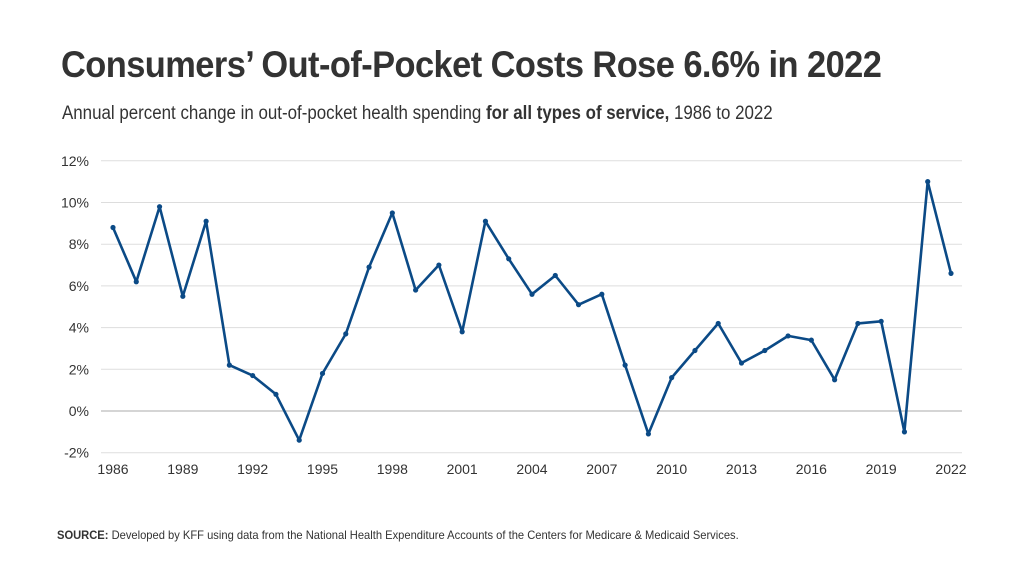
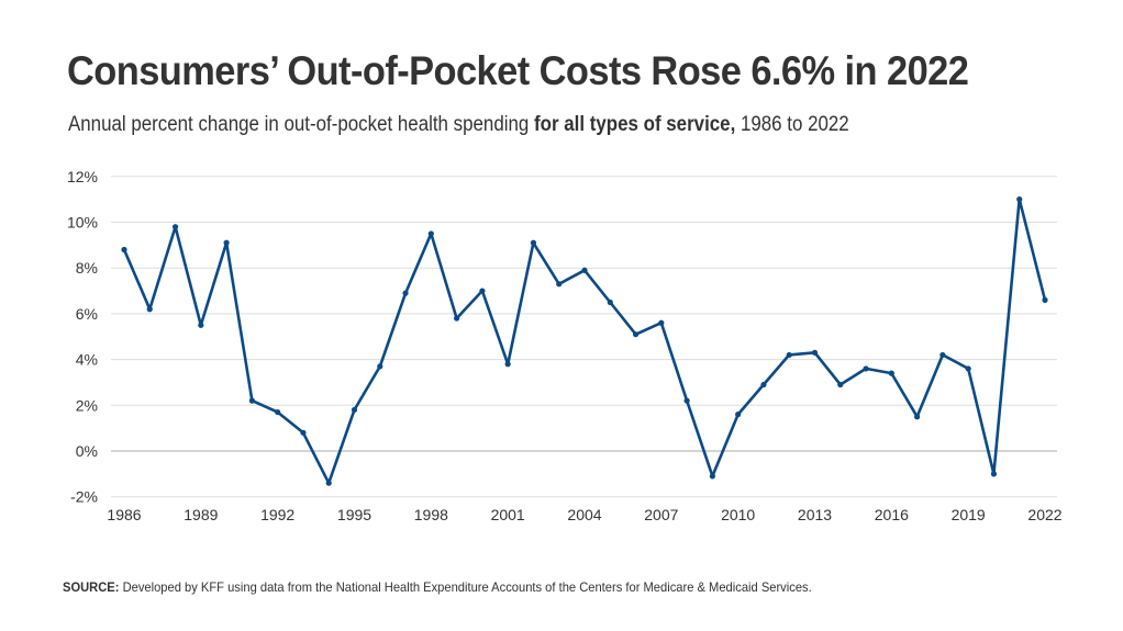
2004: 5.6% -> 7.9%
2013: 2.3% -> 4.3%
2019: 4.3% -> 3.6%
